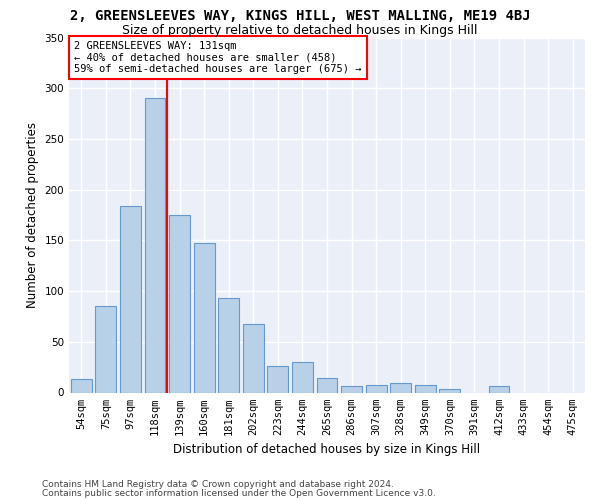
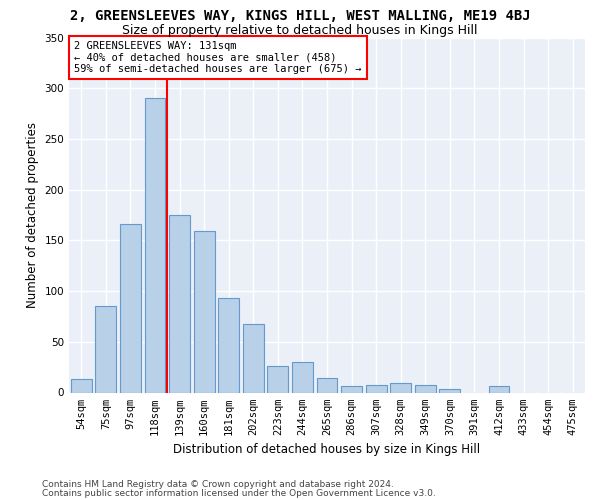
97sqm: 184 -> 166
160sqm: 147 -> 159
